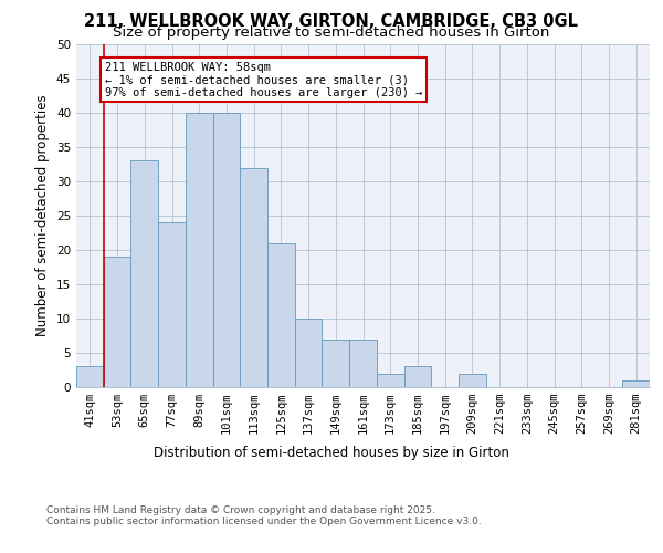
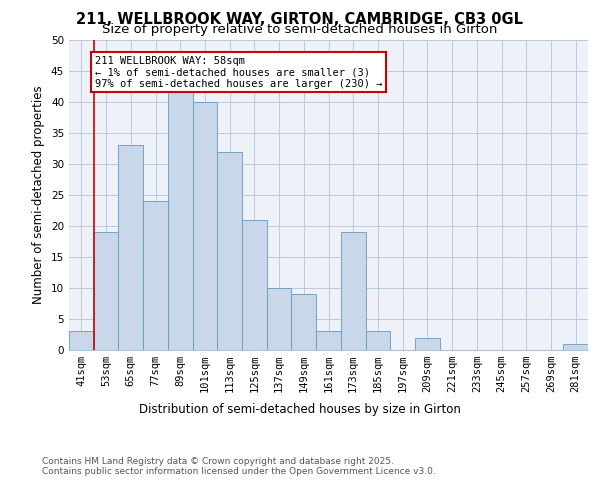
89sqm: 40 -> 42
149sqm: 7 -> 9
161sqm: 7 -> 3
173sqm: 2 -> 19
